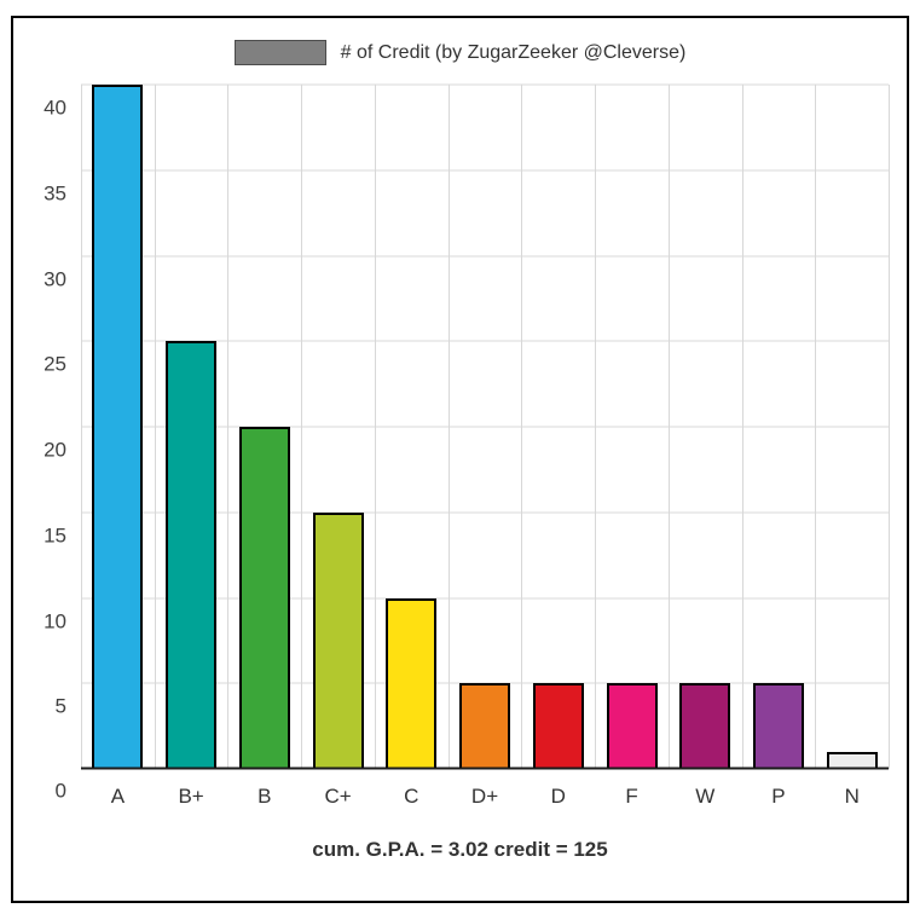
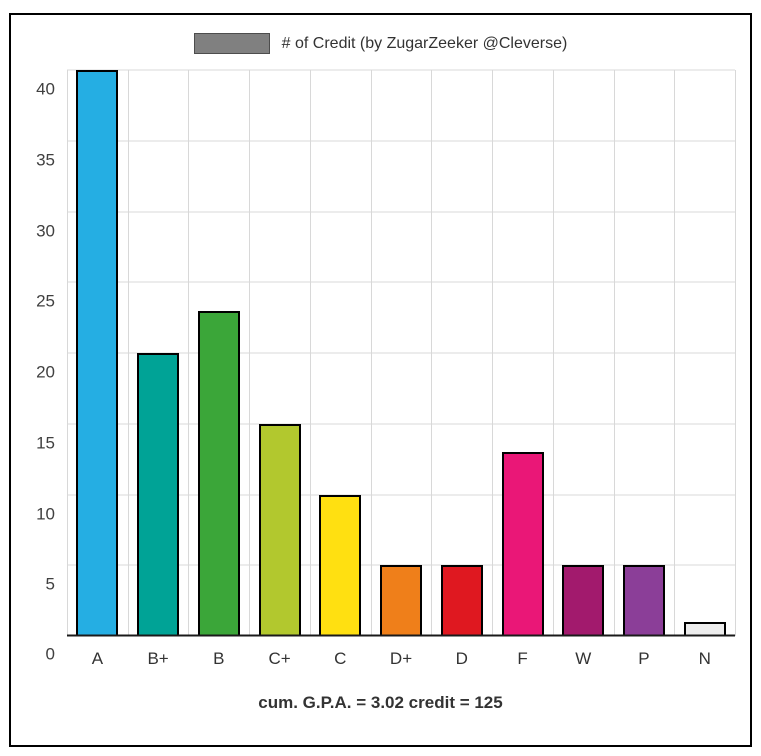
B+: 25 -> 20
B: 20 -> 23
F: 5 -> 13
